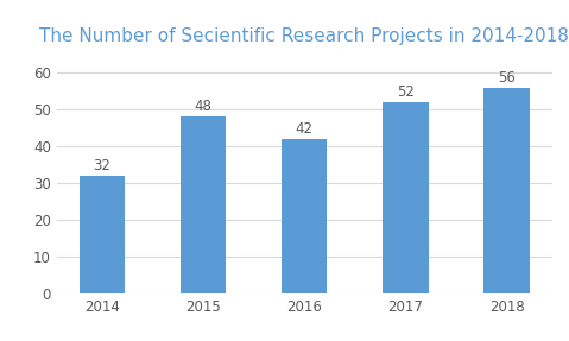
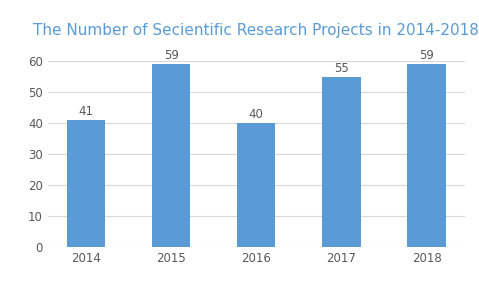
2014: 32 -> 41
2015: 48 -> 59
2016: 42 -> 40
2017: 52 -> 55
2018: 56 -> 59
